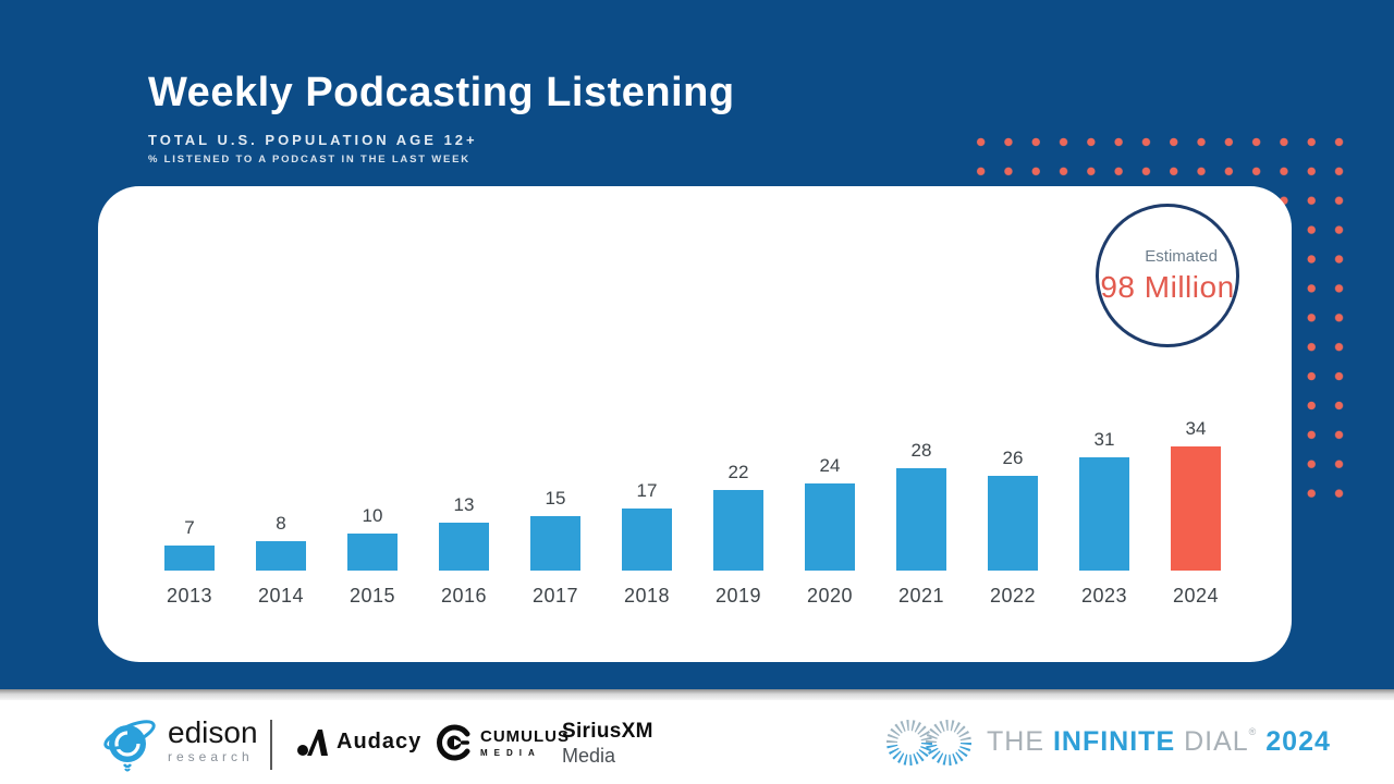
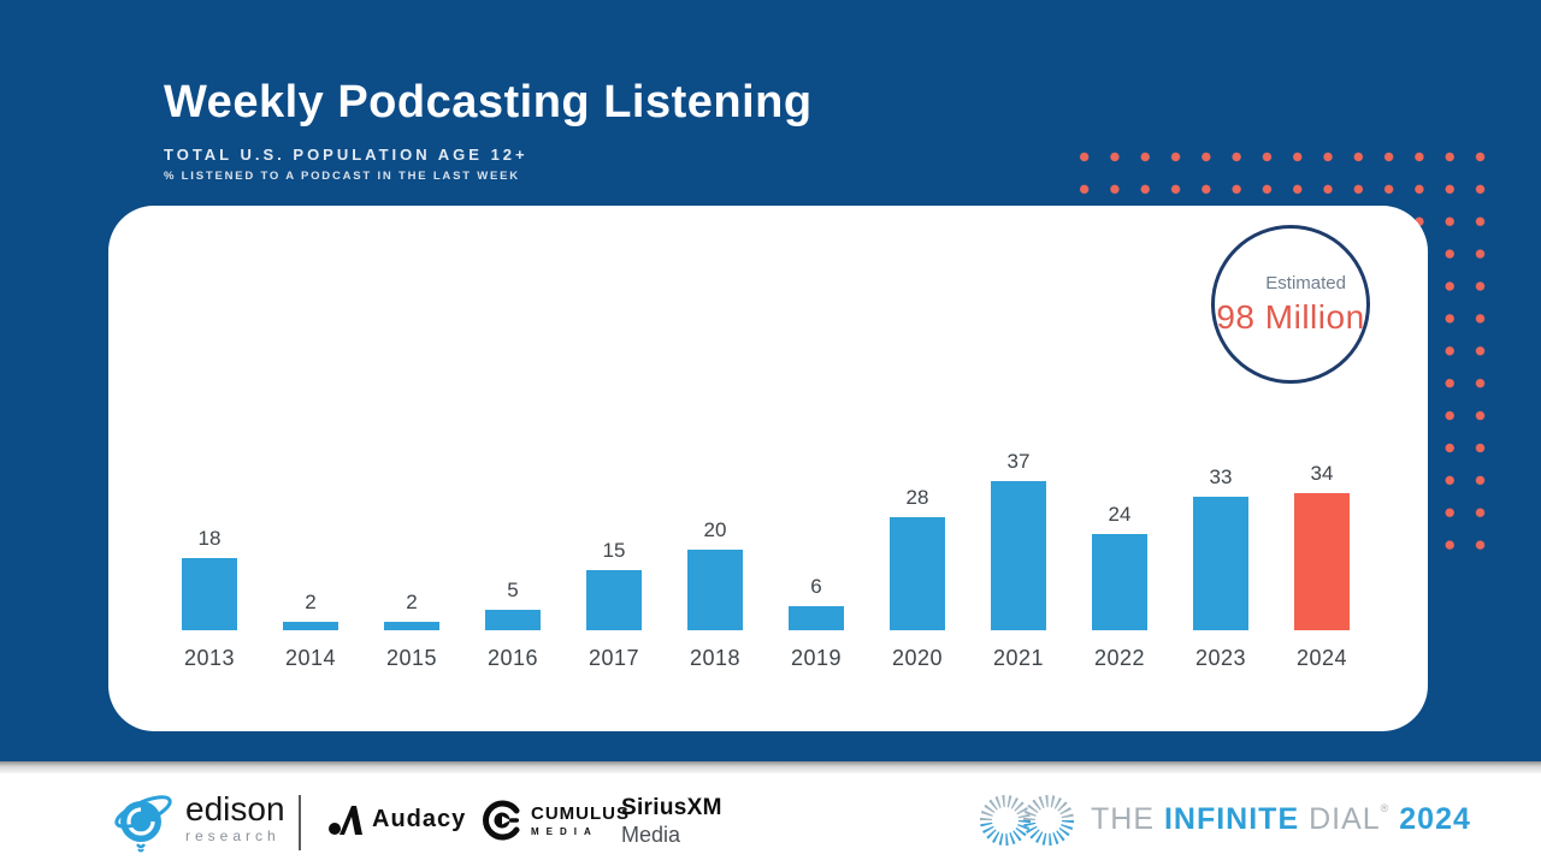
2013: 7 -> 18
2014: 8 -> 2
2015: 10 -> 2
2016: 13 -> 5
2018: 17 -> 20
2019: 22 -> 6
2020: 24 -> 28
2021: 28 -> 37
2022: 26 -> 24
2023: 31 -> 33
